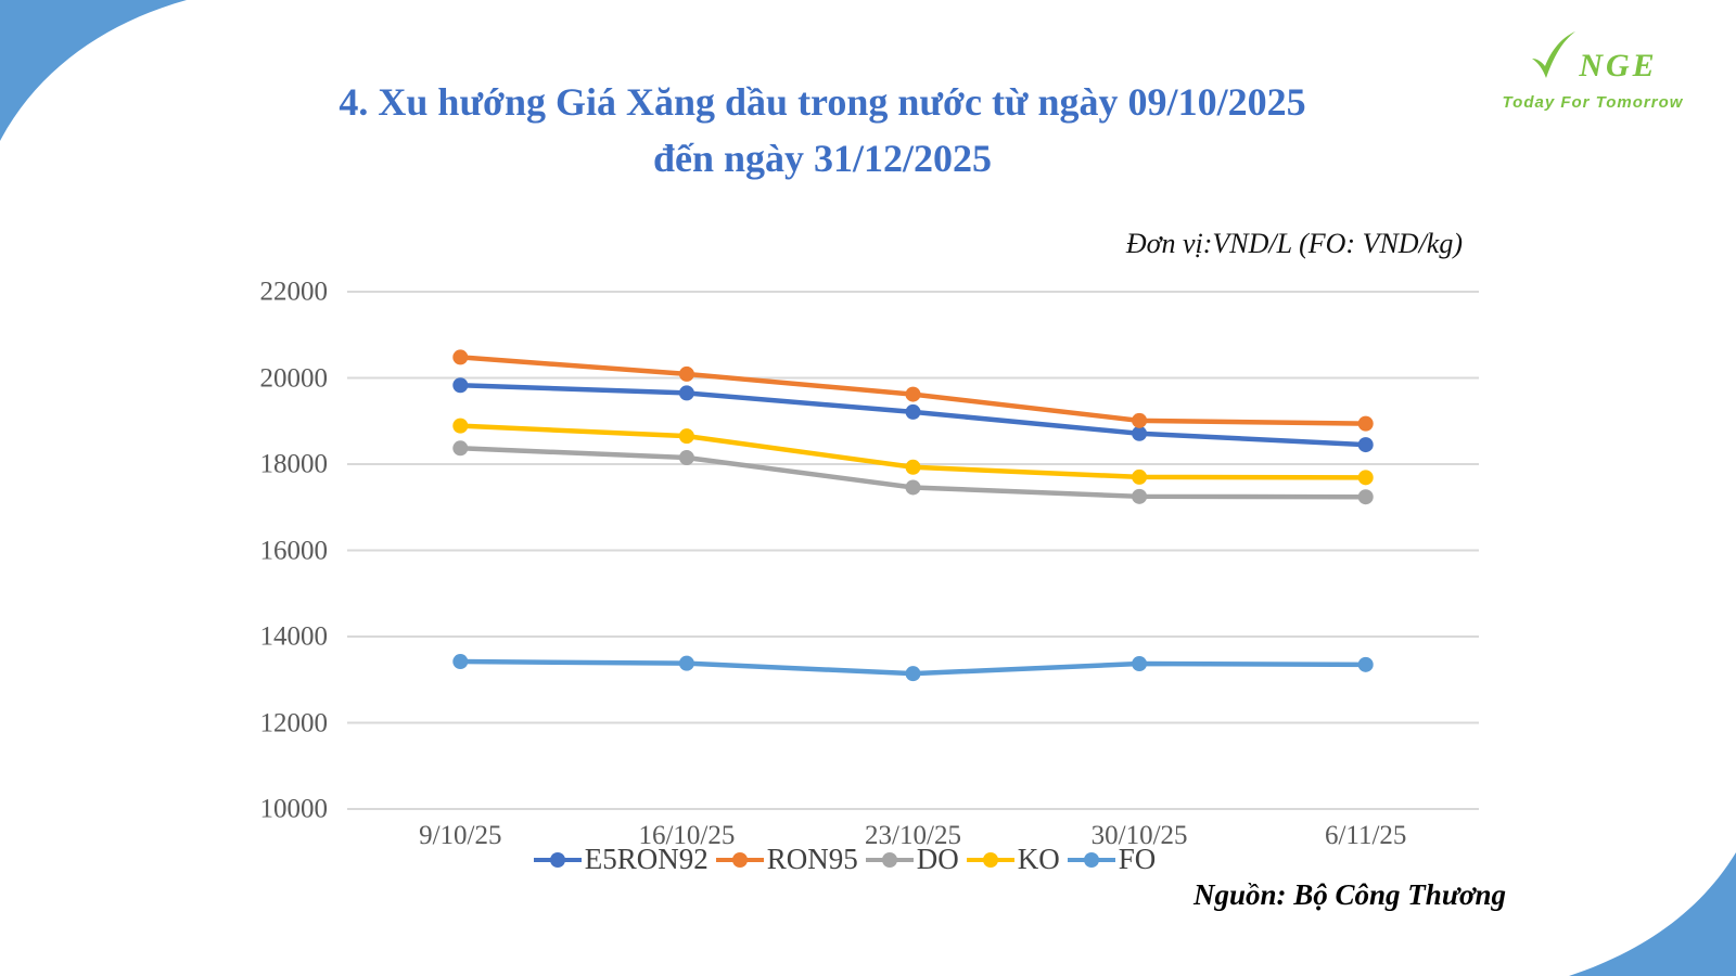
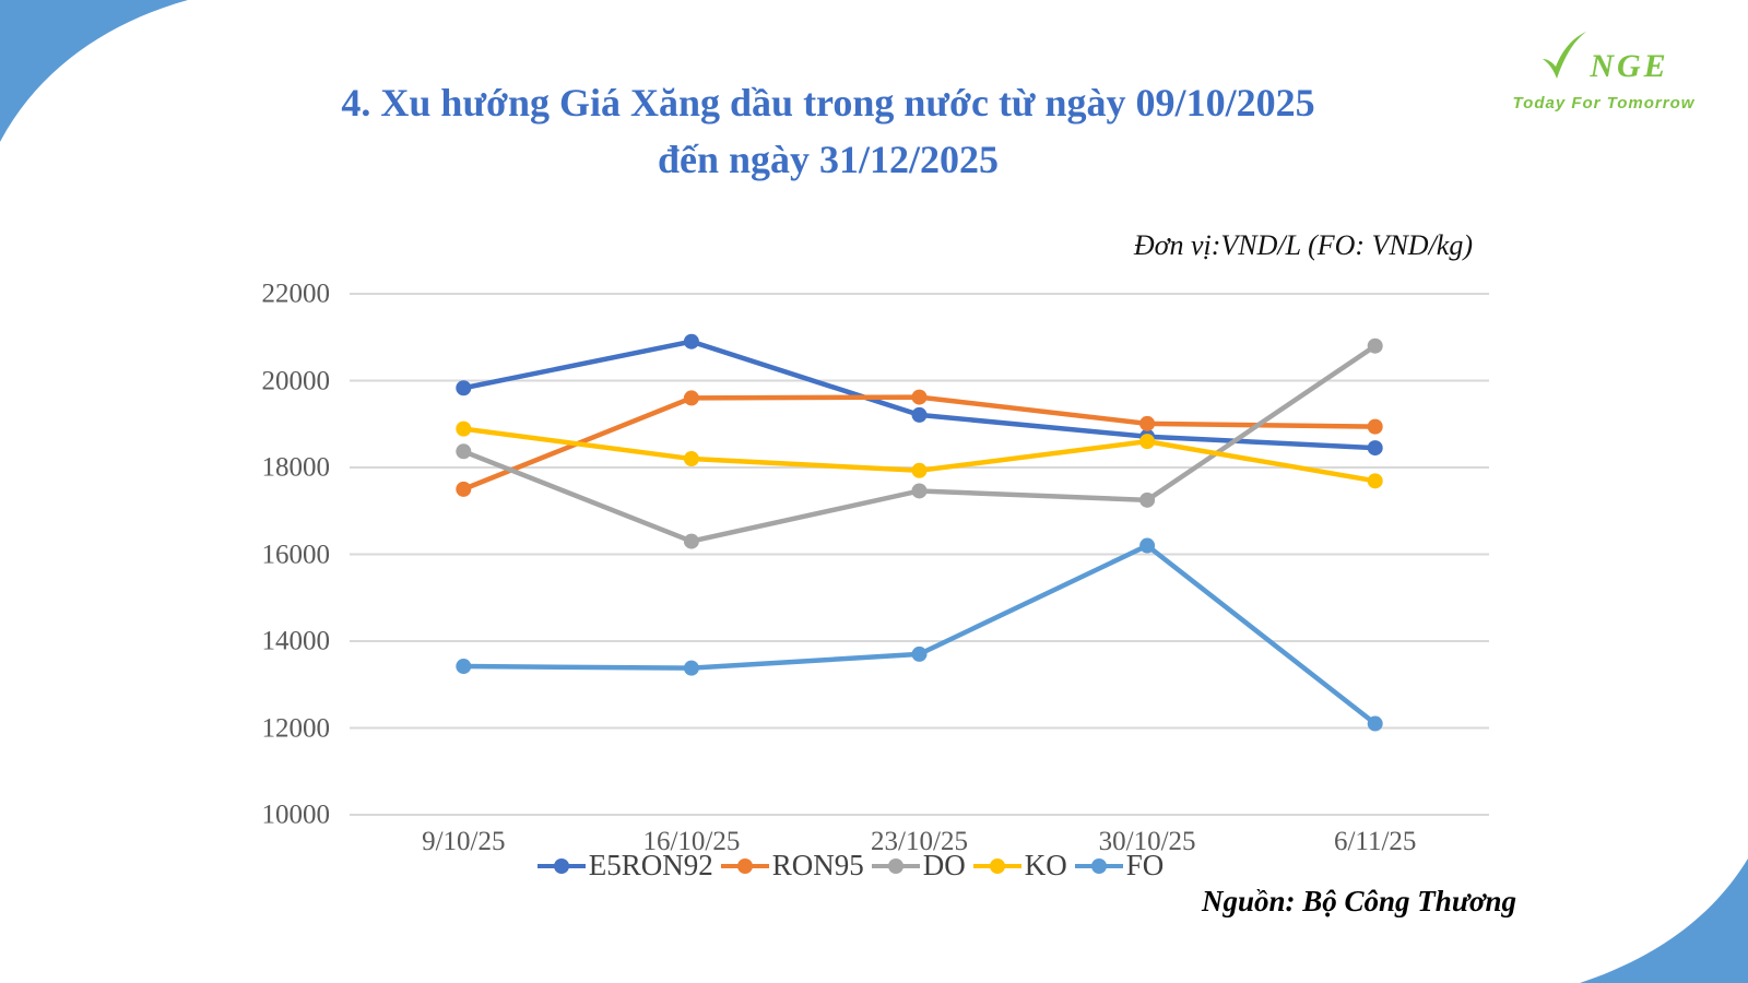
RON95/9/10/25: 20500 -> 17500
E5RON92/16/10/25: 19600 -> 20900
RON95/16/10/25: 20100 -> 19600
DO/16/10/25: 18200 -> 16300
KO/16/10/25: 18600 -> 18200
FO/23/10/25: 13100 -> 13700
KO/30/10/25: 17700 -> 18600
FO/30/10/25: 13400 -> 16200
DO/6/11/25: 17200 -> 20800
FO/6/11/25: 13400 -> 12100
